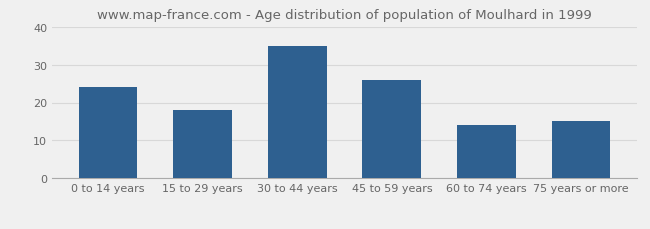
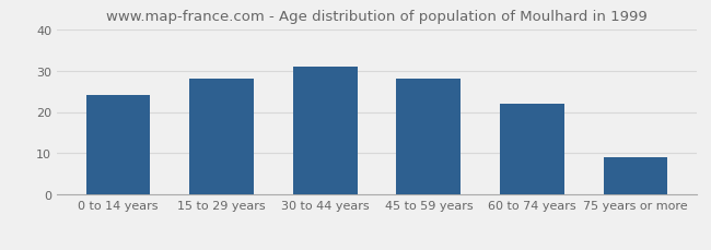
15 to 29 years: 18 -> 28
30 to 44 years: 35 -> 31
45 to 59 years: 26 -> 28
60 to 74 years: 14 -> 22
75 years or more: 15 -> 9
